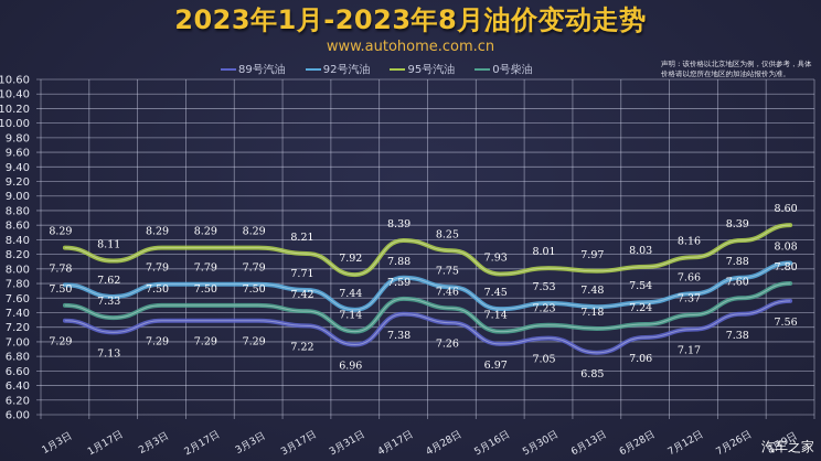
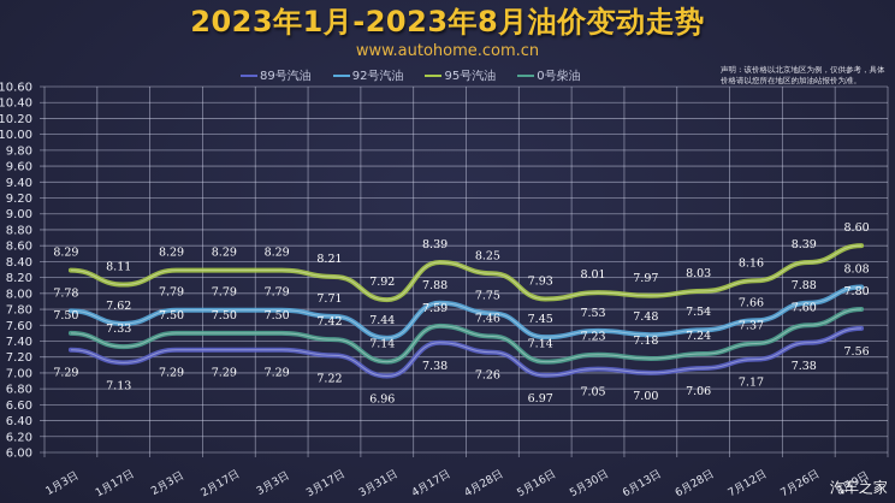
89号汽油/6月13日: 6.85 -> 7.00
